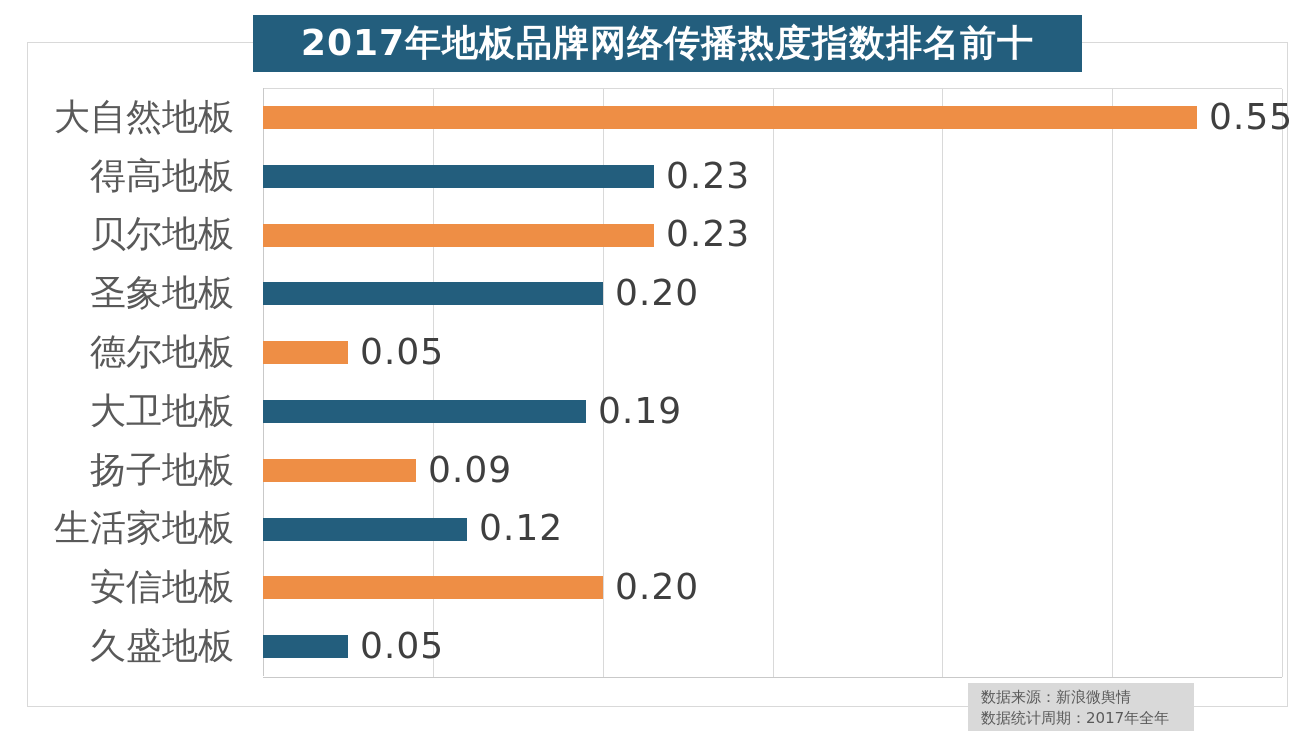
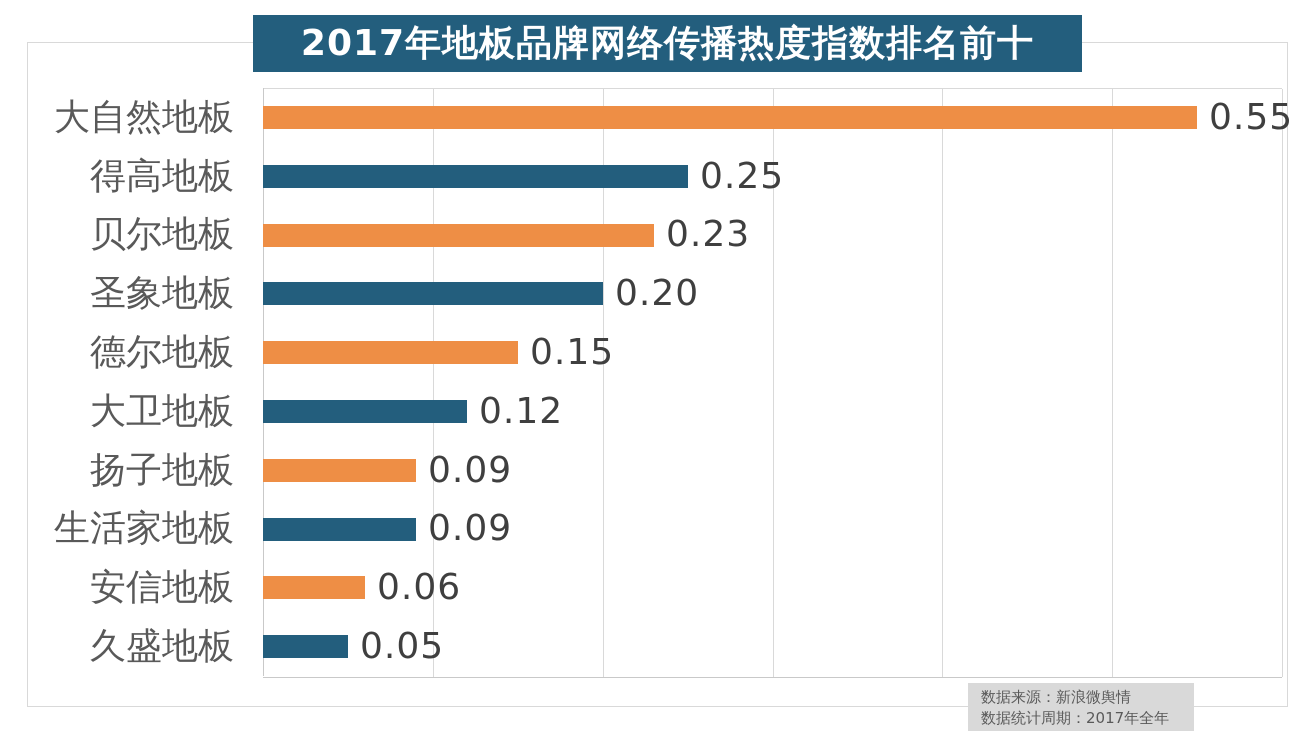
得高地板: 0.23 -> 0.25
德尔地板: 0.05 -> 0.15
大卫地板: 0.19 -> 0.12
生活家地板: 0.12 -> 0.09
安信地板: 0.20 -> 0.06
